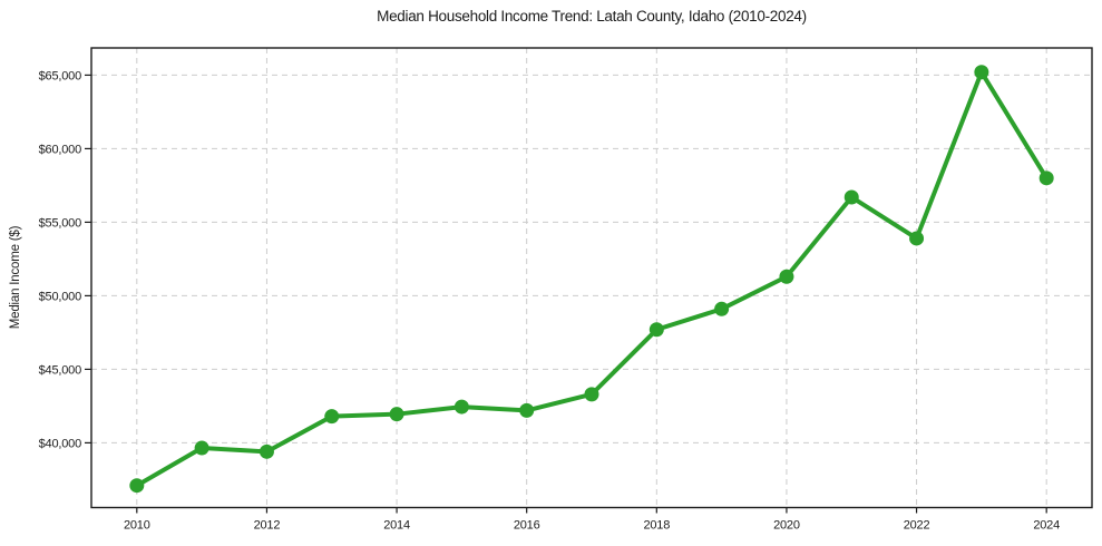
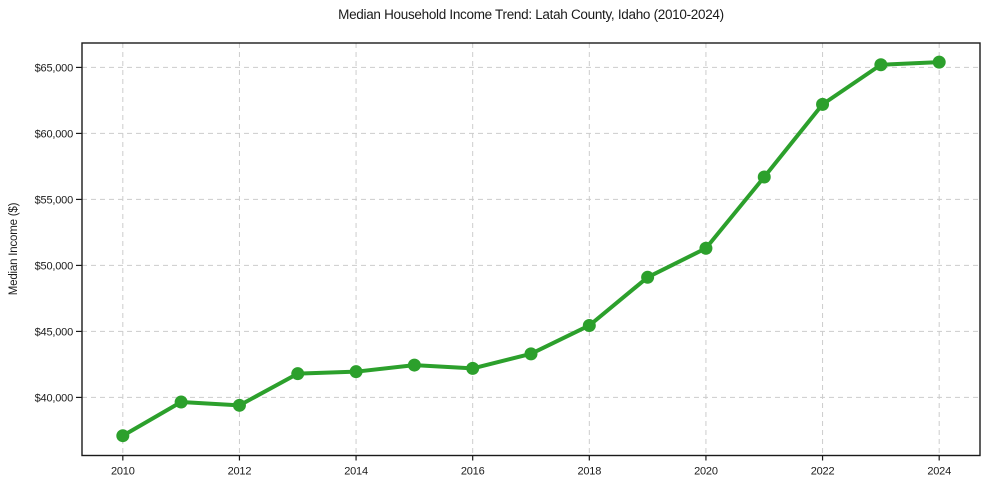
2018: $47700 -> $45400
2022: $53900 -> $62200
2024: $58000 -> $65400
